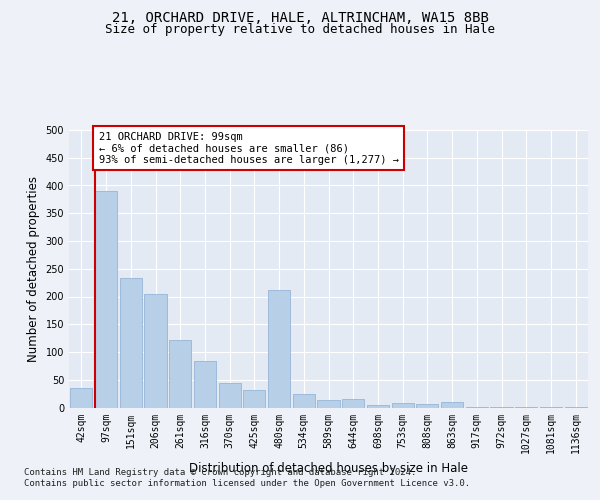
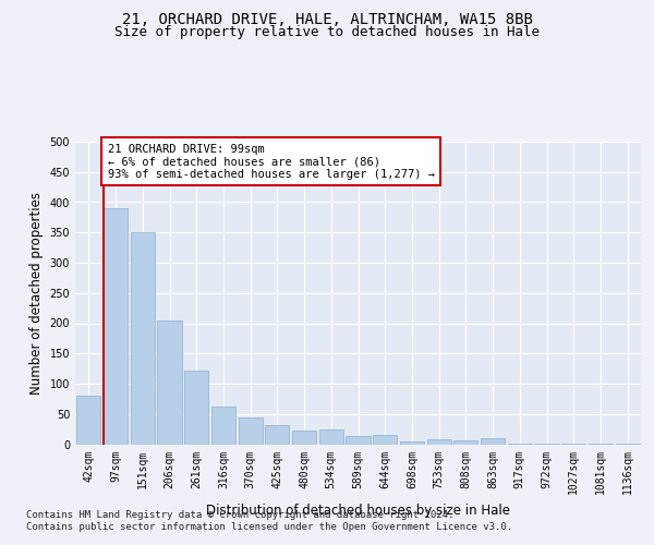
42sqm: 36 -> 80
151sqm: 234 -> 350
316sqm: 84 -> 63
480sqm: 212 -> 22
